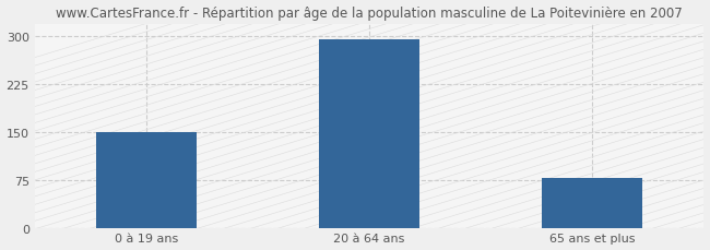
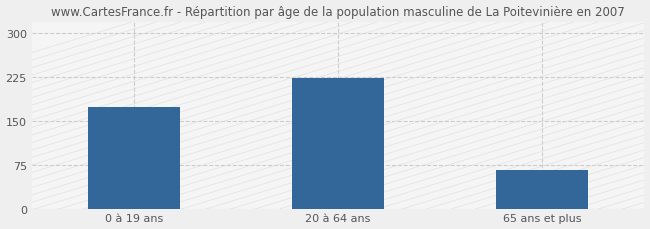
0 à 19 ans: 150 -> 174
20 à 64 ans: 295 -> 224
65 ans et plus: 78 -> 66
